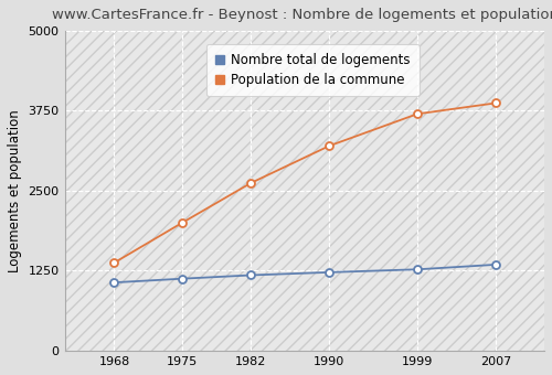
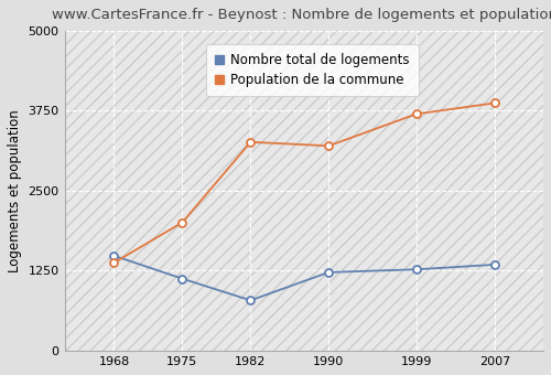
Nombre total de logements/1968: 1060 -> 1480
Nombre total de logements/1982: 1180 -> 780
Population de la commune/1982: 2620 -> 3260
